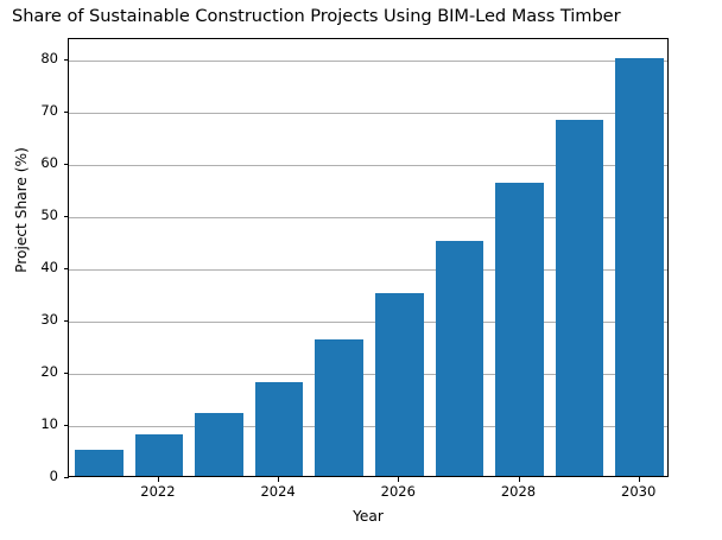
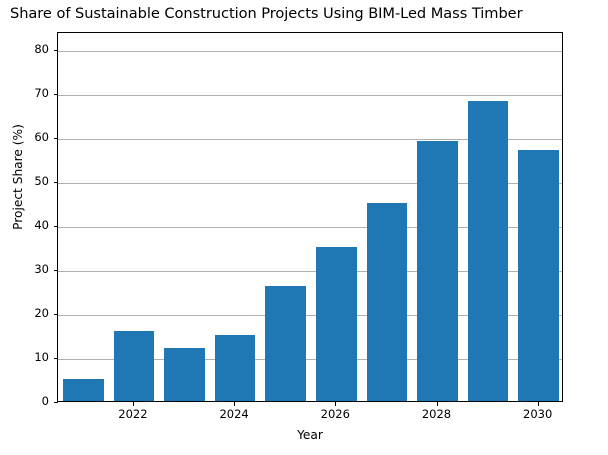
2022: 8 -> 16
2024: 18 -> 15
2028: 56 -> 59
2030: 80 -> 57
